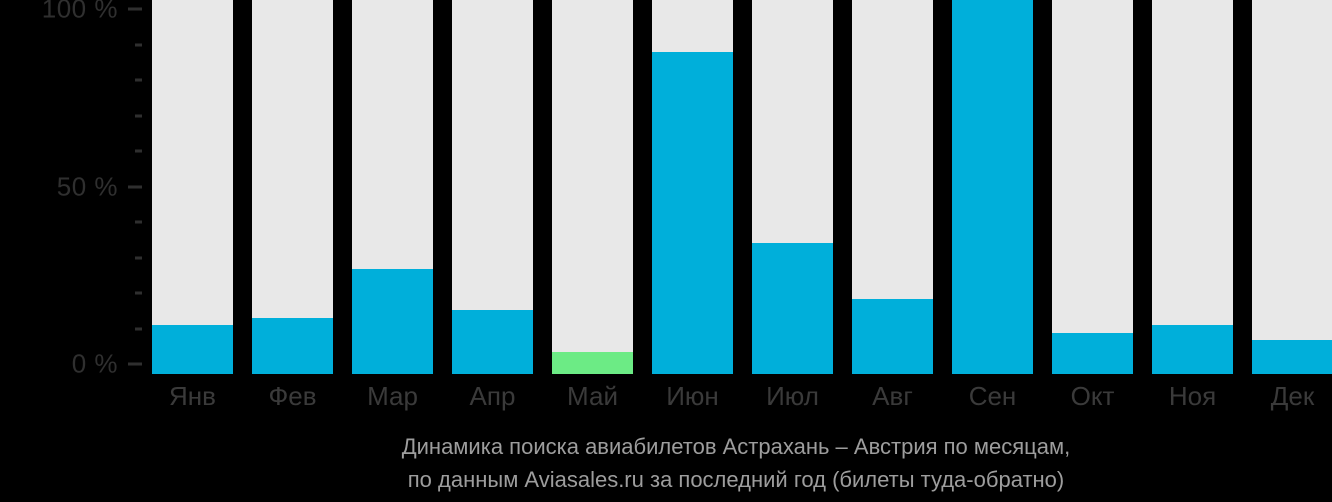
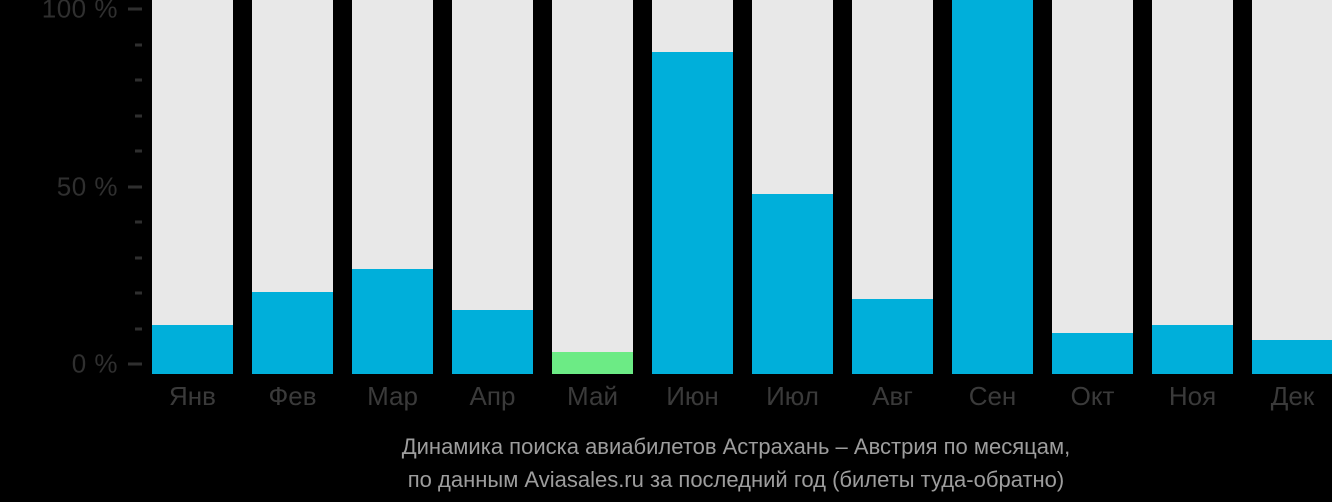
Фев: 15% -> 22%
Июл: 35% -> 48%
